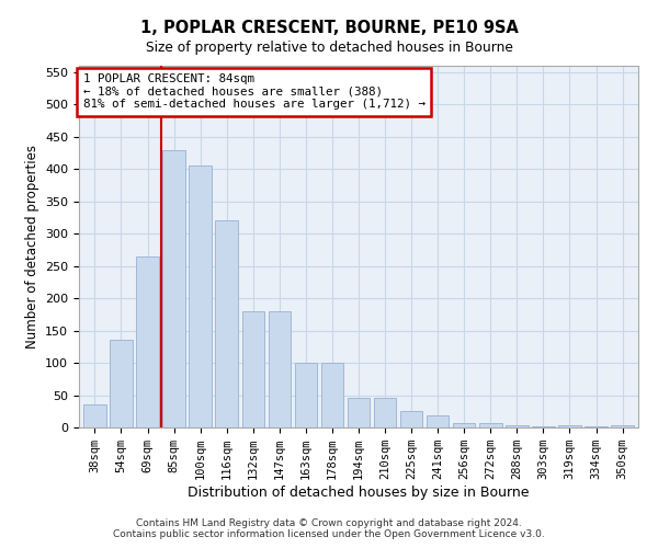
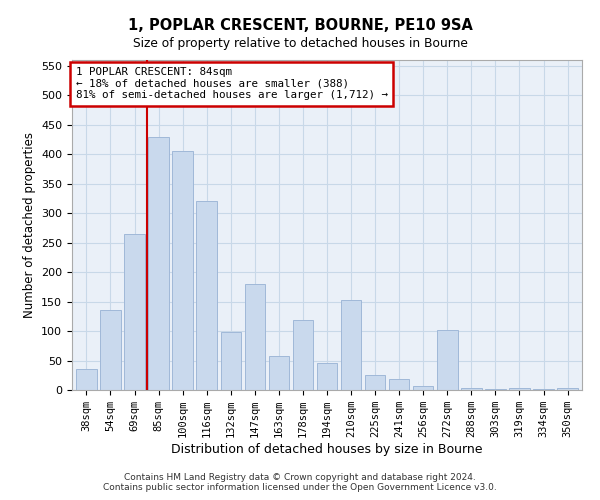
132sqm: 180 -> 98
163sqm: 100 -> 58
178sqm: 100 -> 118
210sqm: 45 -> 152
272sqm: 7 -> 102
